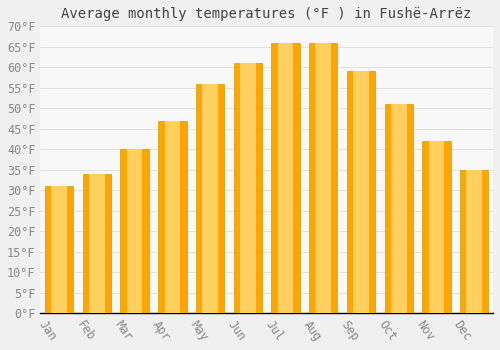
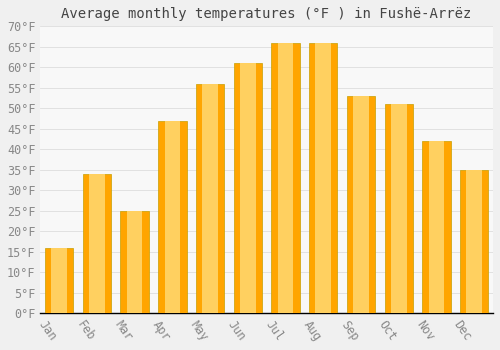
Jan: 31°F -> 16°F
Mar: 40°F -> 25°F
Sep: 59°F -> 53°F
